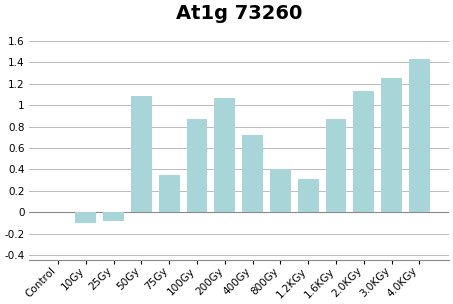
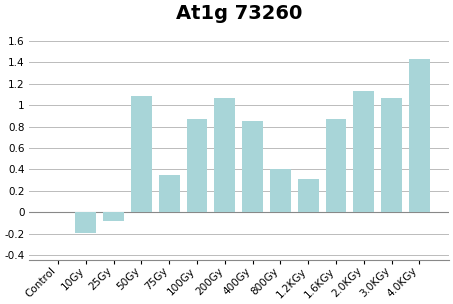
10Gy: -0.10 -> -0.19
400Gy: 0.72 -> 0.85
3.0KGy: 1.25 -> 1.07
